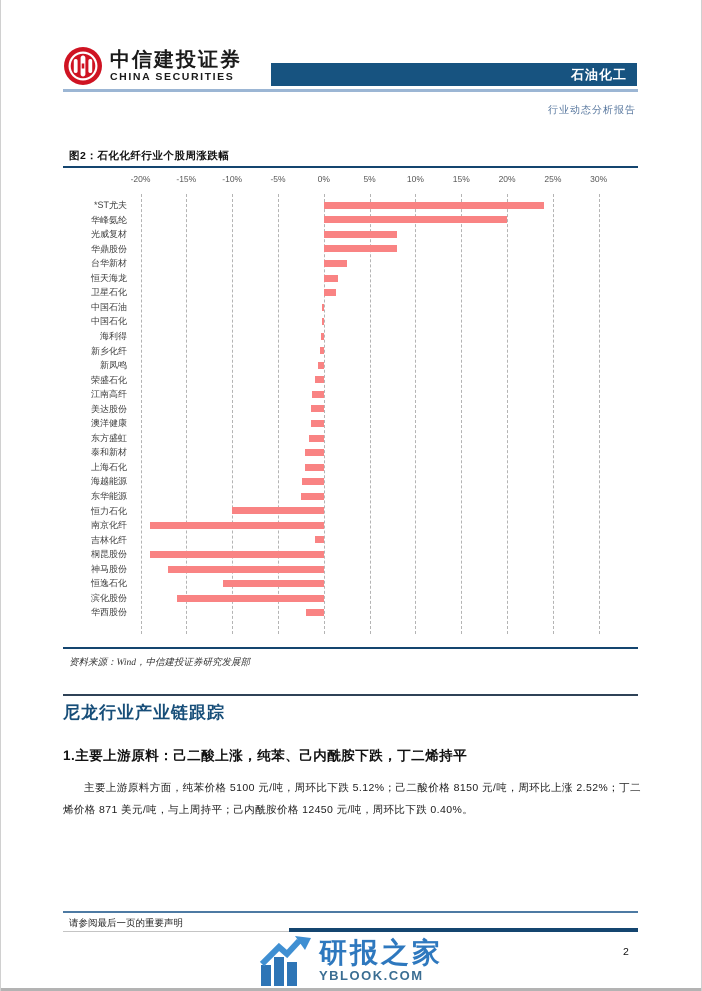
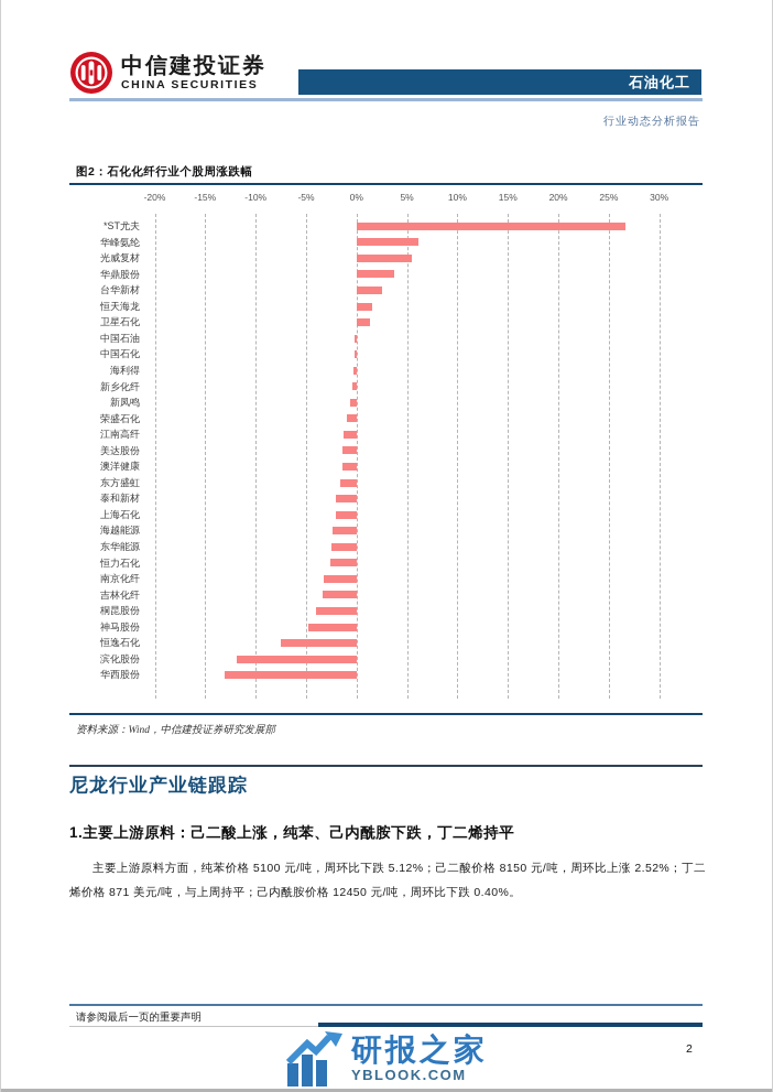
*ST尤夫: 24% -> 27%
华峰氨纶: 20% -> 6%
光威复材: 8% -> 6%
华鼎股份: 8% -> 4%
恒力石化: -10% -> -3%
南京化纤: -19% -> -3%
吉林化纤: -1% -> -3%
桐昆股份: -19% -> -4%
神马股份: -17% -> -5%
恒逸石化: -11% -> -8%
滨化股份: -16% -> -12%
华西股份: -2% -> -13%
